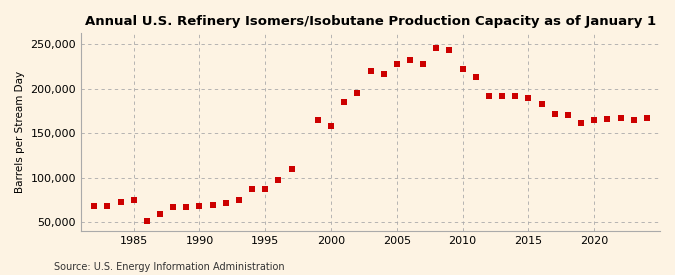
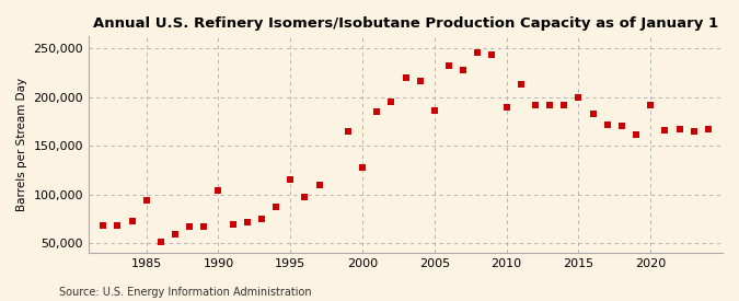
1985: 75,000 -> 94,000
1990: 68,000 -> 104,000
1995: 87,000 -> 116,000
2000: 158,000 -> 128,000
2005: 228,000 -> 186,000
2010: 222,000 -> 190,000
2015: 190,000 -> 200,000
2020: 165,000 -> 192,000
